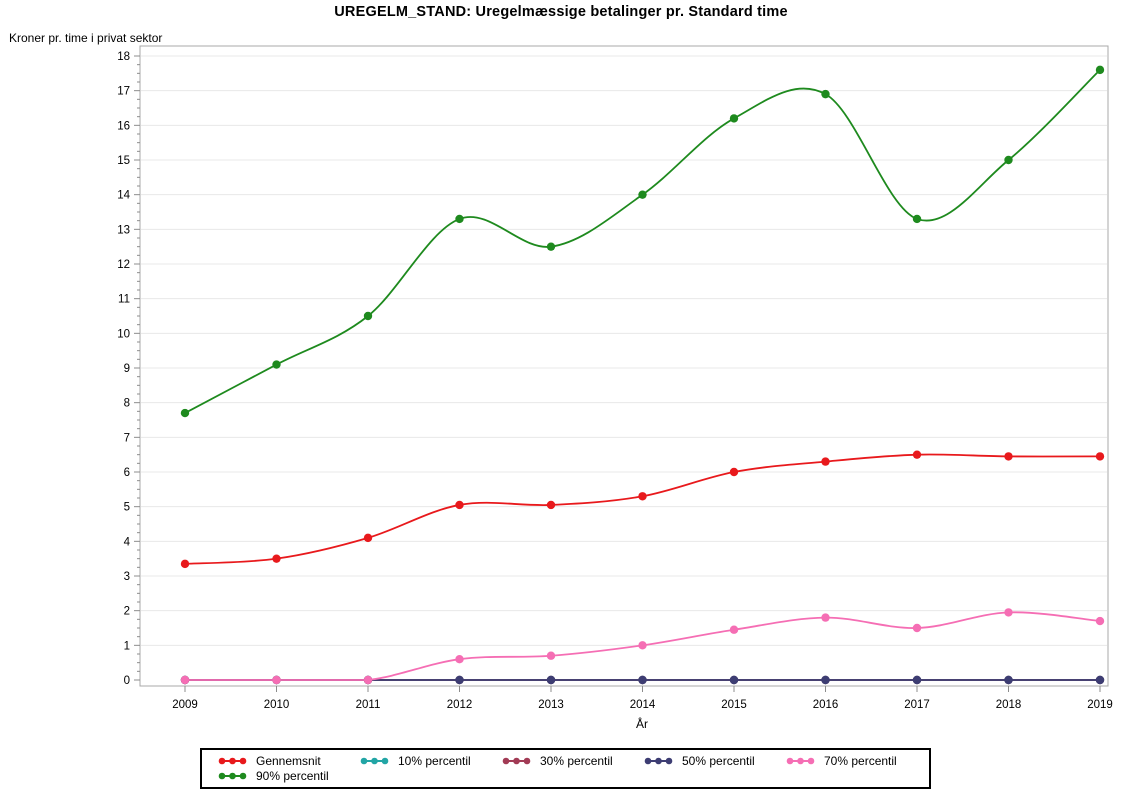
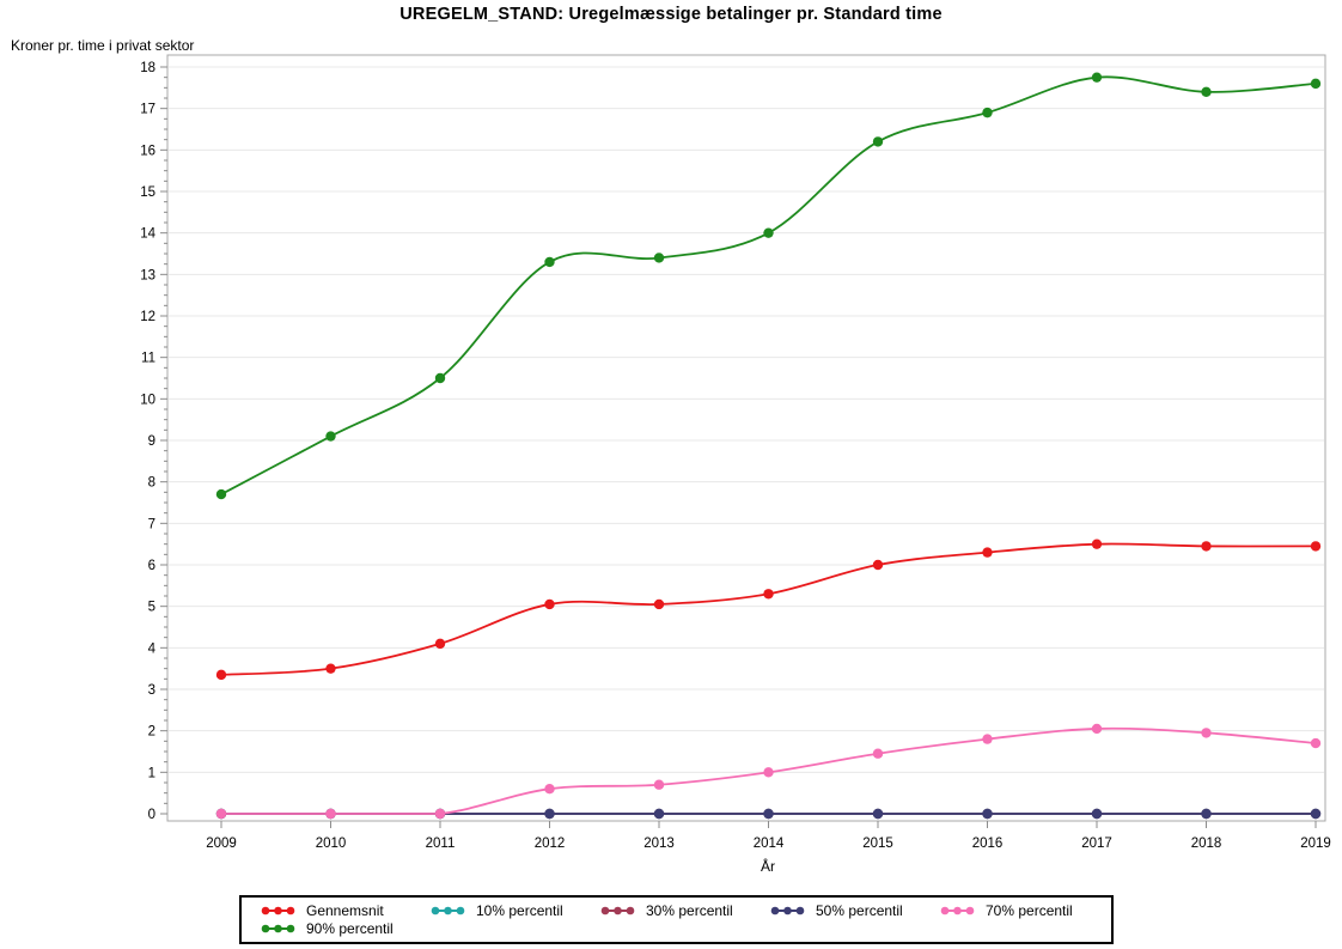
90% percentil/2013: 12.5 -> 13.4
70% percentil/2017: 1.5 -> 2.0
90% percentil/2017: 13.3 -> 17.8
90% percentil/2018: 15.0 -> 17.4
